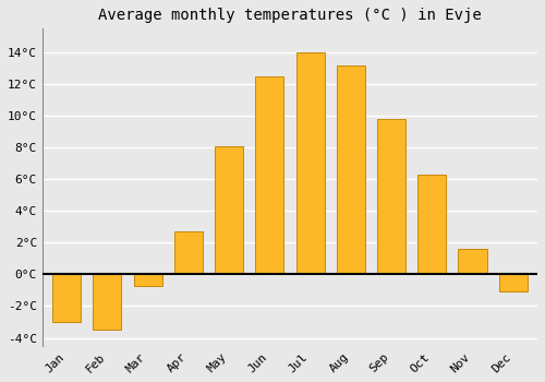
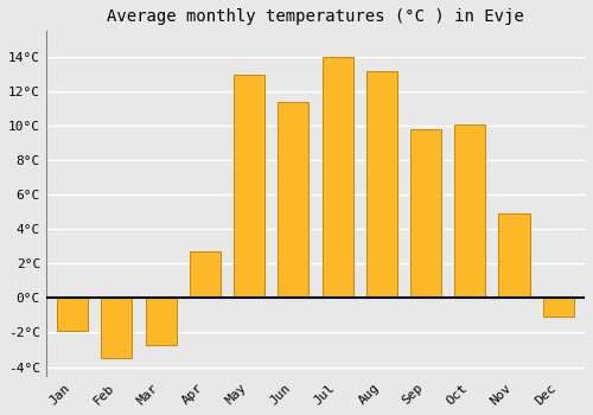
Jan: -3.0°C -> -1.9°C
Mar: -0.7°C -> -2.7°C
May: 8.1°C -> 13.0°C
Jun: 12.5°C -> 11.4°C
Oct: 6.3°C -> 10.1°C
Nov: 1.6°C -> 4.9°C
